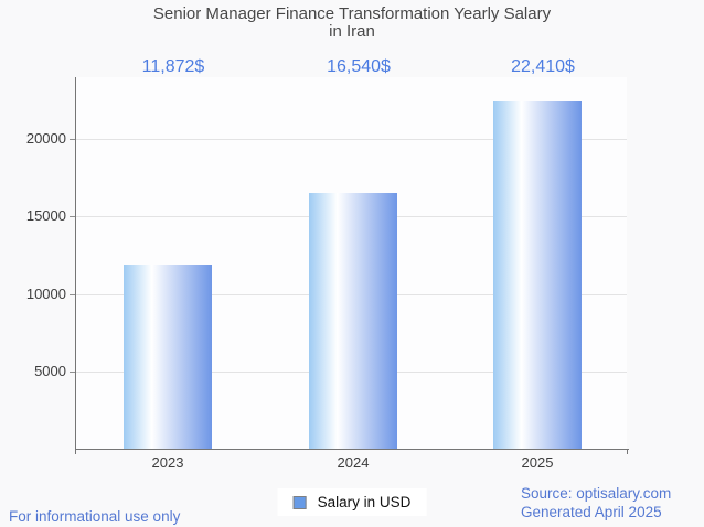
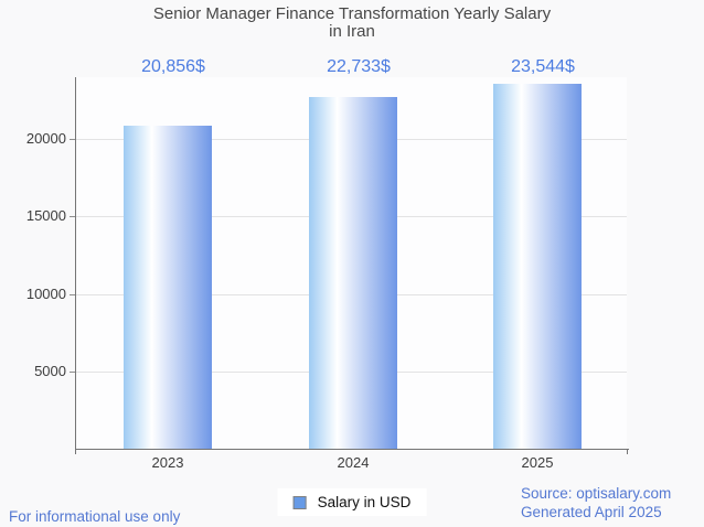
2023: 11,872 -> 20,856
2024: 16,540 -> 22,733
2025: 22,410 -> 23,544
